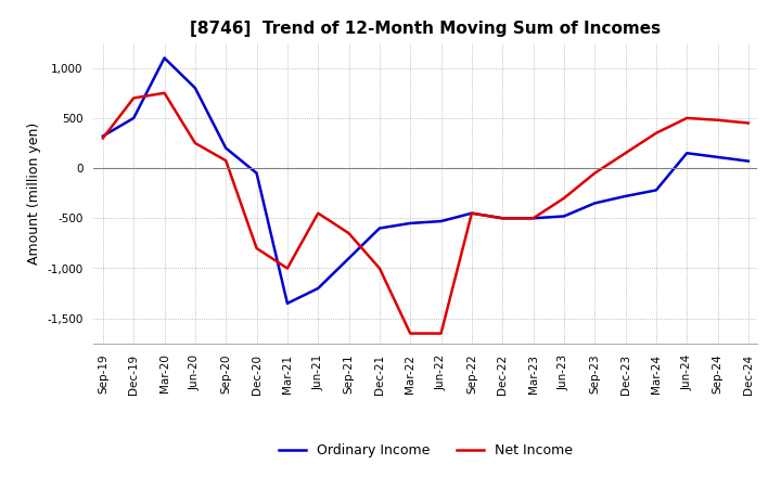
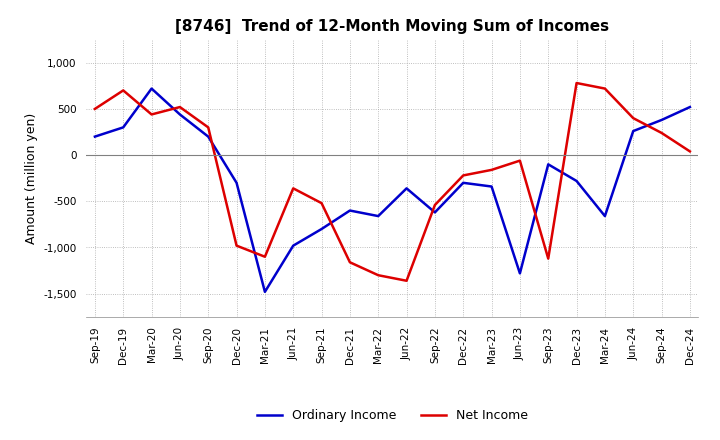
Ordinary Income/Sep-19: 320 -> 200
Net Income/Sep-19: 300 -> 500
Ordinary Income/Dec-19: 500 -> 300
Ordinary Income/Mar-20: 1,100 -> 720
Net Income/Mar-20: 750 -> 440
Ordinary Income/Jun-20: 800 -> 440
Net Income/Jun-20: 250 -> 520
Net Income/Sep-20: 80 -> 300
Ordinary Income/Dec-20: -50 -> -300
Net Income/Dec-20: -800 -> -980
Ordinary Income/Mar-21: -1,350 -> -1,480
Net Income/Mar-21: -1,000 -> -1,100
Ordinary Income/Jun-21: -1,200 -> -980
Net Income/Jun-21: -450 -> -360
Ordinary Income/Sep-21: -900 -> -800
Net Income/Sep-21: -650 -> -520
Net Income/Dec-21: -1,000 -> -1,160
Ordinary Income/Mar-22: -550 -> -660
Net Income/Mar-22: -1,650 -> -1,300
Ordinary Income/Jun-22: -530 -> -360
Net Income/Jun-22: -1,650 -> -1,360
Ordinary Income/Sep-22: -450 -> -620
Net Income/Sep-22: -450 -> -540
Ordinary Income/Dec-22: -500 -> -300
Net Income/Dec-22: -500 -> -220
Ordinary Income/Mar-23: -500 -> -340
Net Income/Mar-23: -500 -> -160
Ordinary Income/Jun-23: -480 -> -1,280
Net Income/Jun-23: -300 -> -60
Ordinary Income/Sep-23: -350 -> -100
Net Income/Sep-23: -50 -> -1,120
Net Income/Dec-23: 150 -> 780
Ordinary Income/Mar-24: -220 -> -660
Net Income/Mar-24: 350 -> 720
Ordinary Income/Jun-24: 150 -> 260
Net Income/Jun-24: 500 -> 400
Ordinary Income/Sep-24: 110 -> 380
Net Income/Sep-24: 480 -> 240
Ordinary Income/Dec-24: 70 -> 520
Net Income/Dec-24: 450 -> 40
